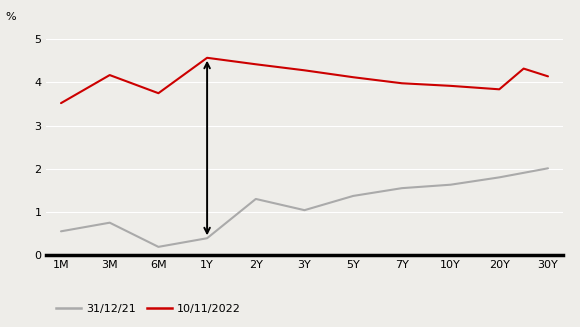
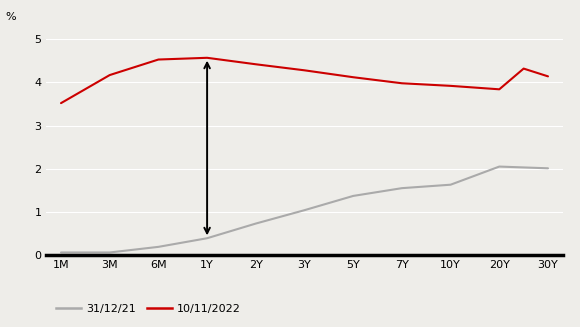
31/12/21/1M: 0.55 -> 0.06
31/12/21/3M: 0.75 -> 0.06
10/11/2022/6M: 3.75 -> 4.53
31/12/21/2Y: 1.30 -> 0.73
31/12/21/20Y: 1.80 -> 2.05
